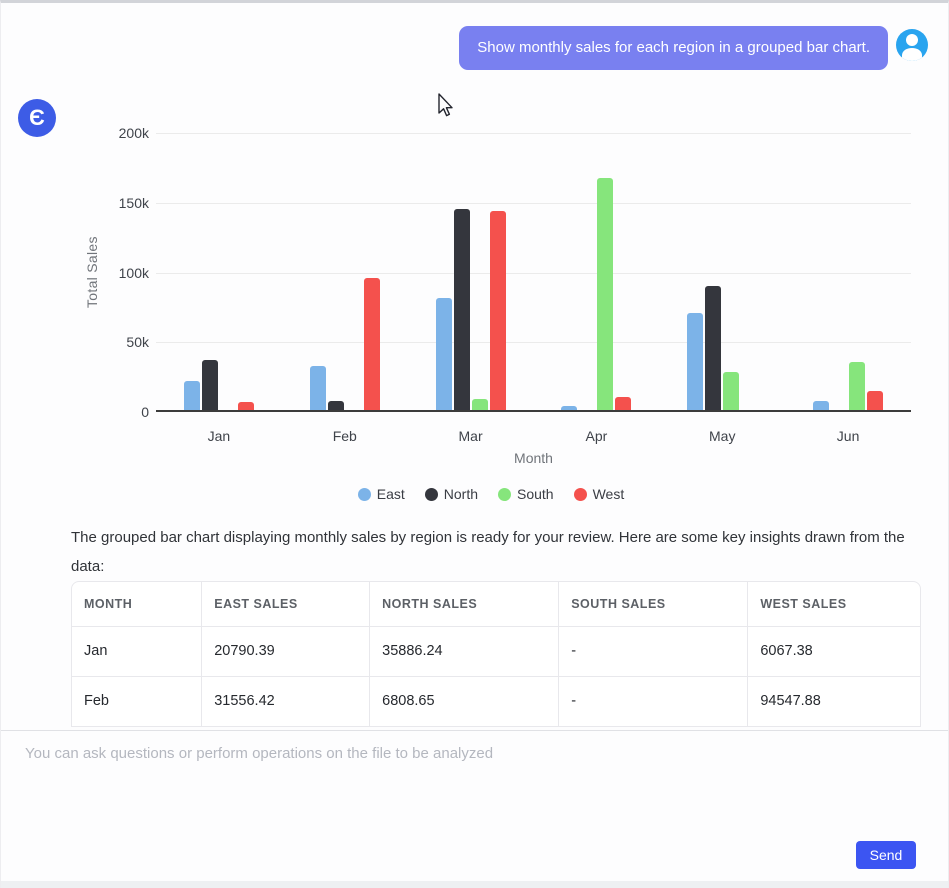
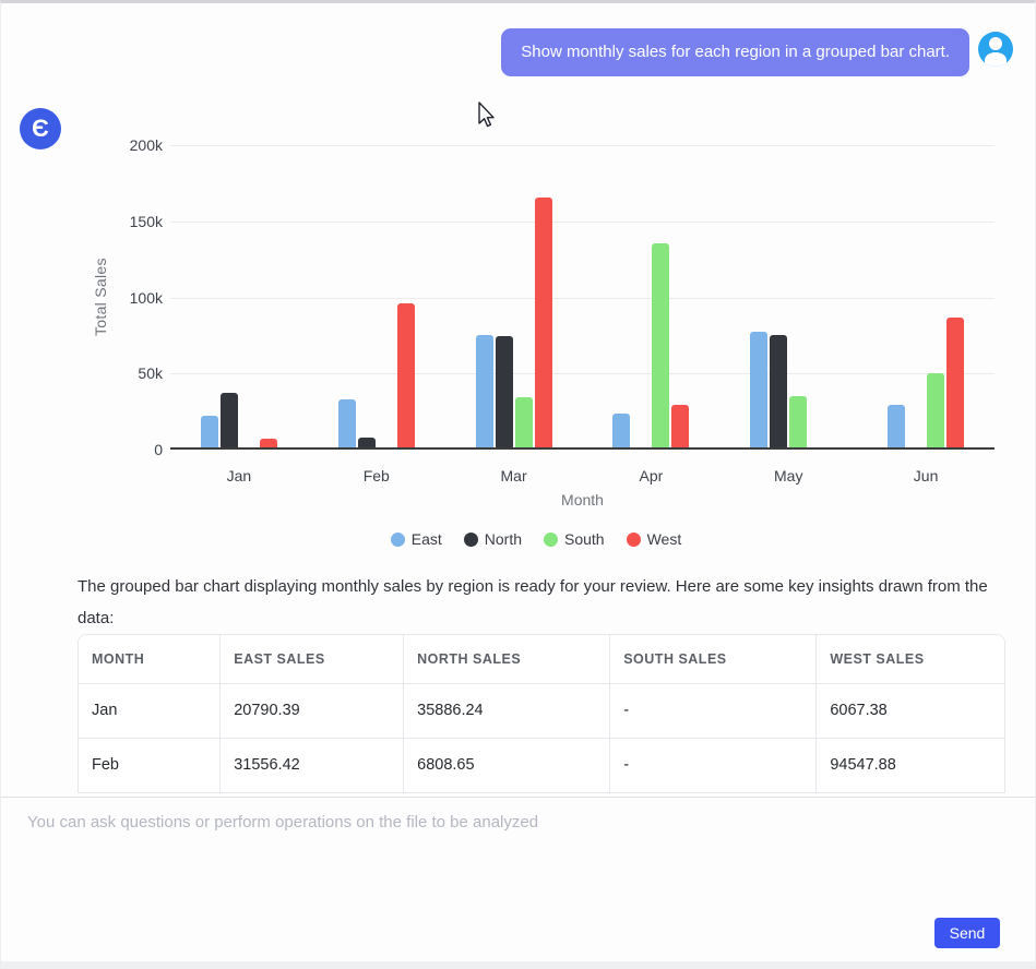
East/Mar: 80k -> 74k
North/Mar: 144k -> 73k
South/Mar: 8k -> 33k
West/Mar: 142k -> 164k
East/Apr: 3k -> 22k
South/Apr: 166k -> 134k
West/Apr: 9k -> 28k
East/May: 70k -> 76k
North/May: 89k -> 74k
South/May: 28k -> 34k
East/Jun: 6k -> 28k
South/Jun: 34k -> 49k
West/Jun: 14k -> 85k
